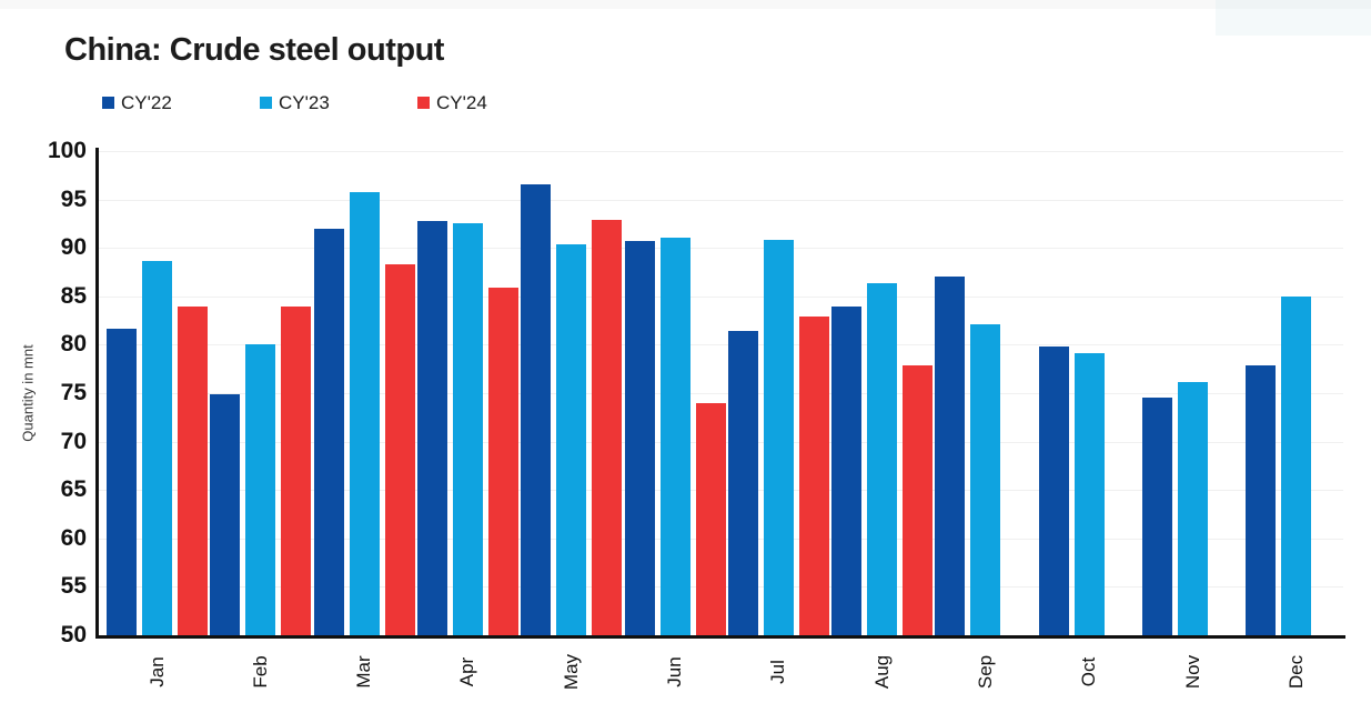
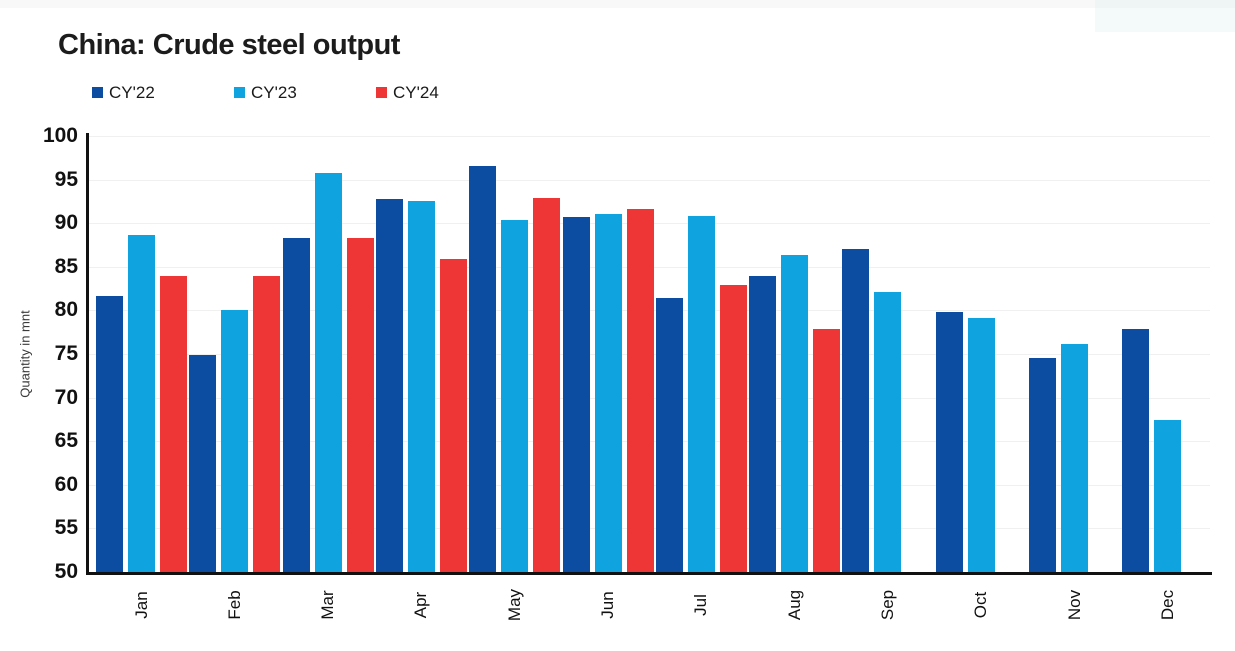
CY'22/Mar: 92 -> 88
CY'24/Jun: 74 -> 92
CY'23/Dec: 85 -> 67
